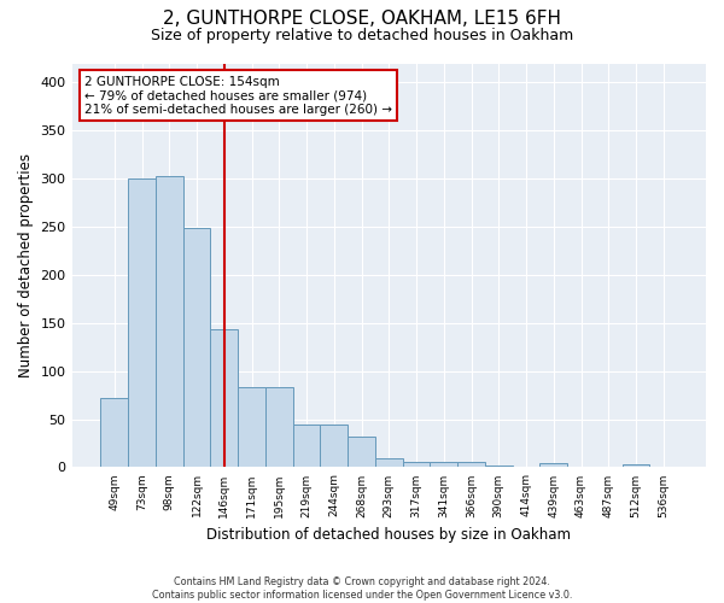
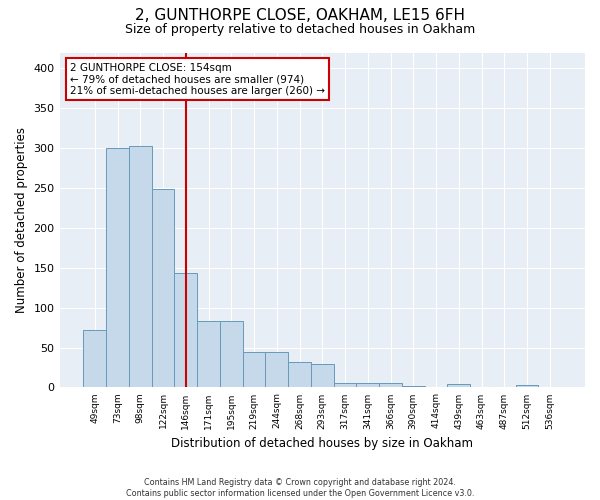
293sqm: 9 -> 30
